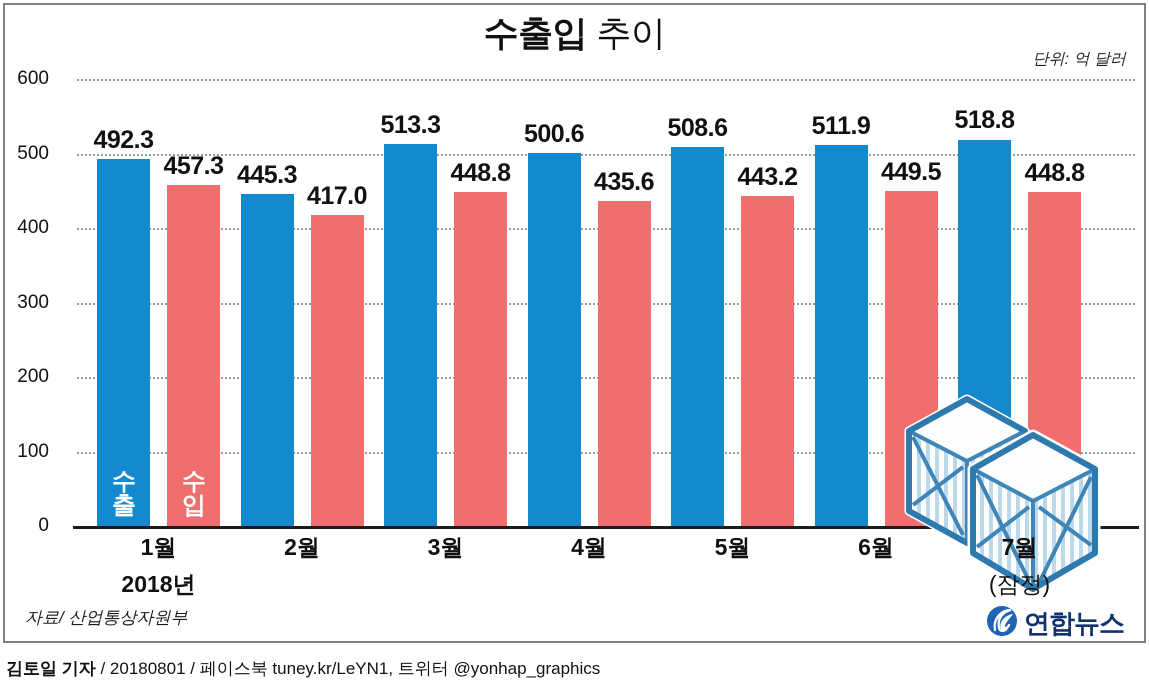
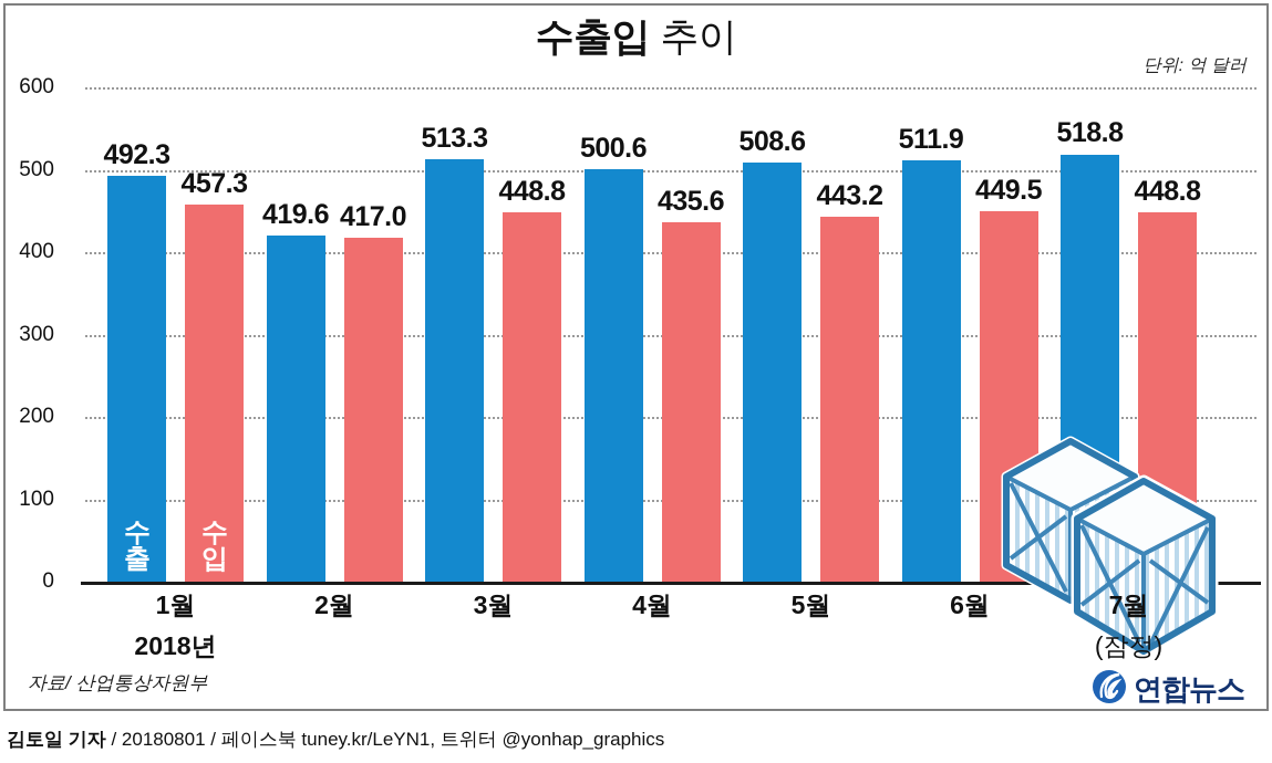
수출/2월: 445.3 -> 419.6
